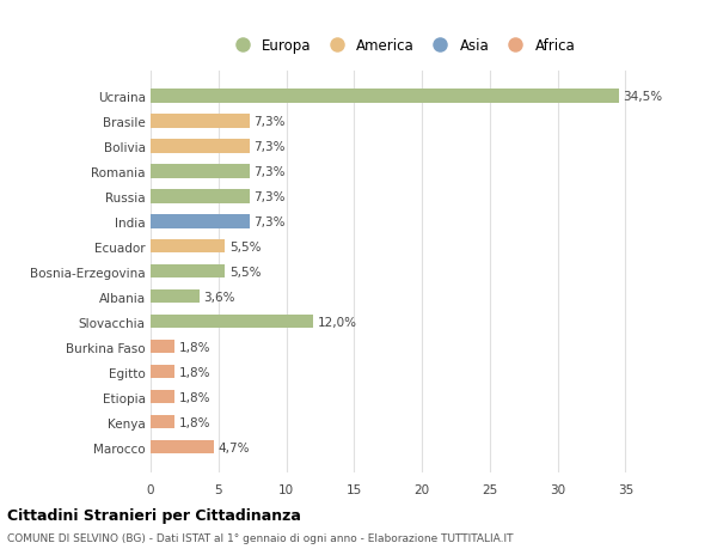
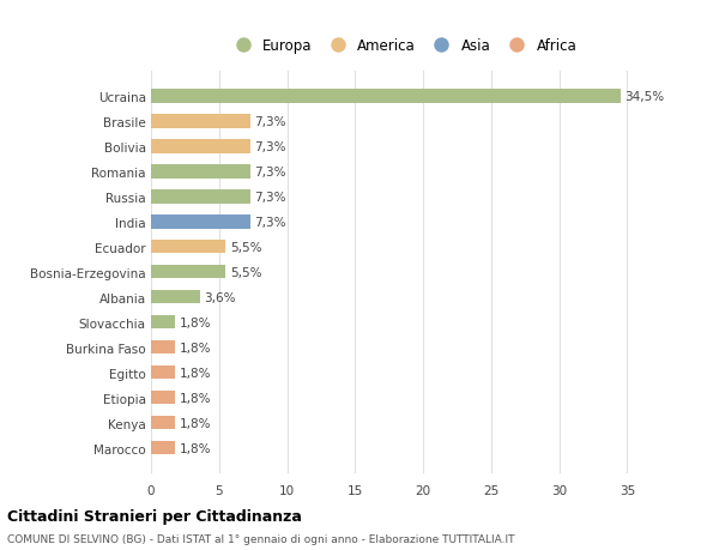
Slovacchia: 12,0% -> 1,8%
Marocco: 4,7% -> 1,8%
